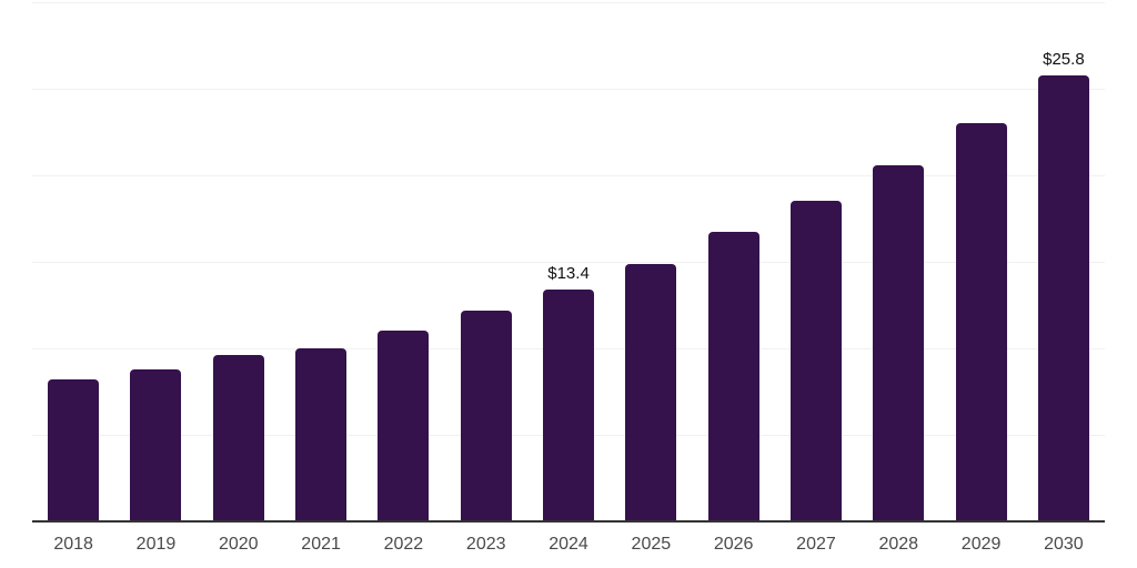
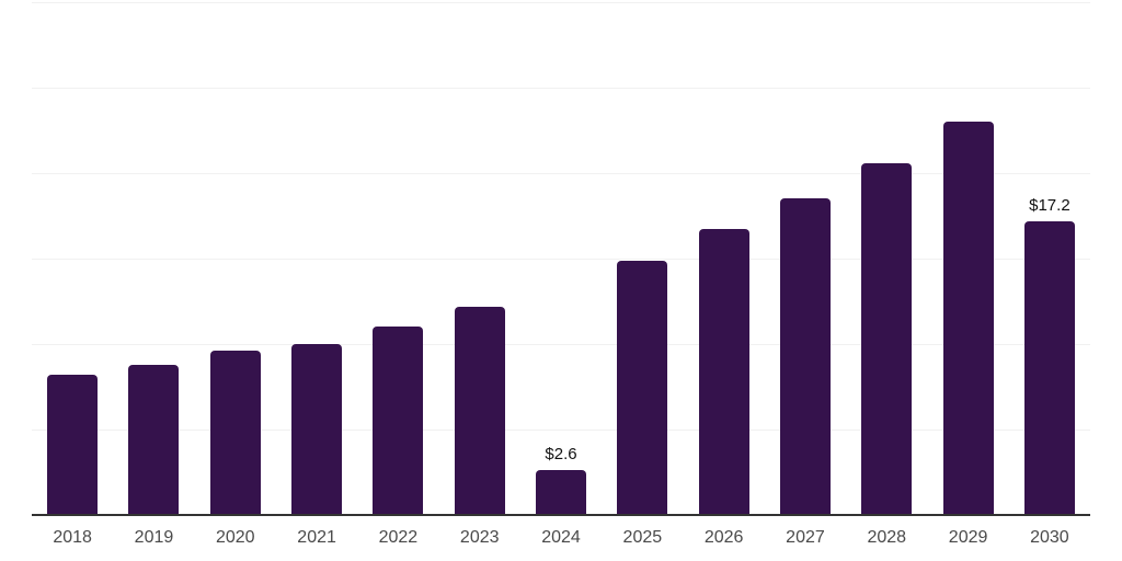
2024: $13.4 -> $2.6
2030: $25.8 -> $17.2
